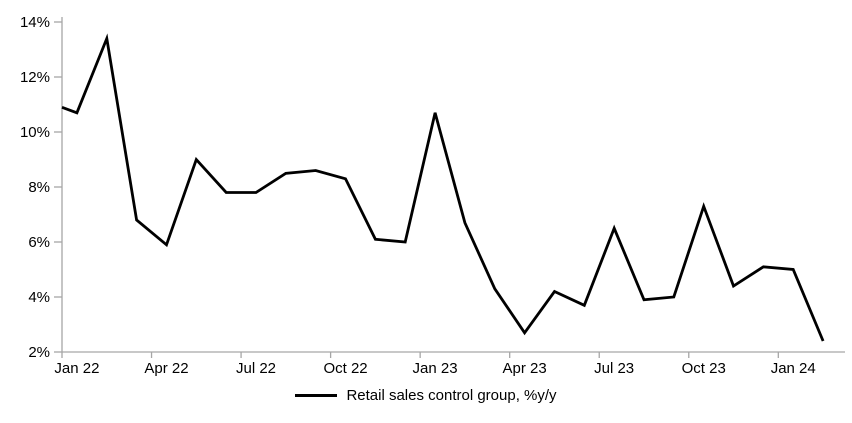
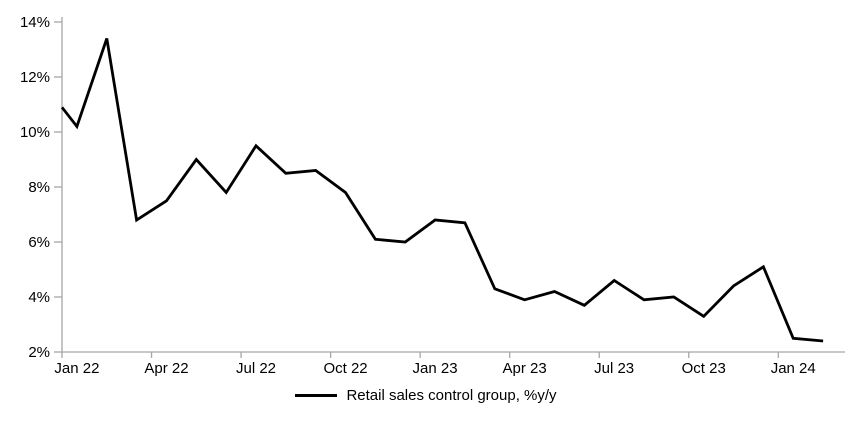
Jan 22: 10.7% -> 10.2%
Apr 22: 5.9% -> 7.5%
Jul 22: 7.8% -> 9.5%
Oct 22: 8.3% -> 7.8%
Jan 23: 10.7% -> 6.8%
Apr 23: 2.7% -> 3.9%
Jul 23: 6.5% -> 4.6%
Oct 23: 7.3% -> 3.3%
Jan 24: 5.0% -> 2.5%
